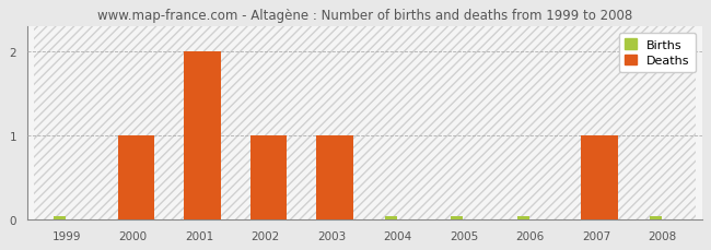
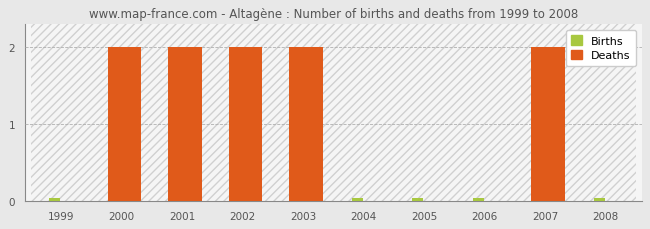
Deaths/2000: 1 -> 2
Deaths/2002: 1 -> 2
Deaths/2003: 1 -> 2
Deaths/2007: 1 -> 2
